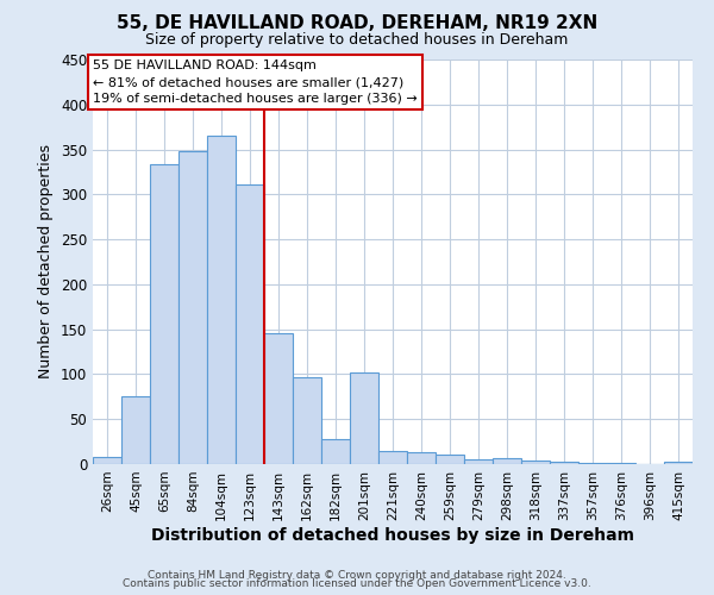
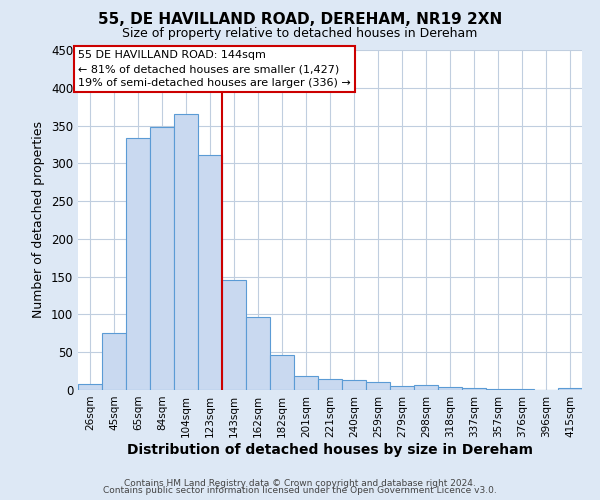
182sqm: 28 -> 46
201sqm: 102 -> 18
